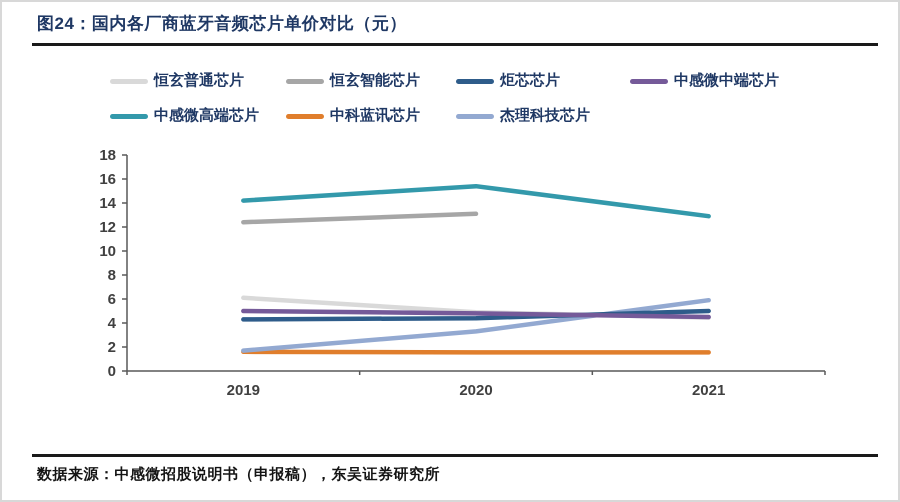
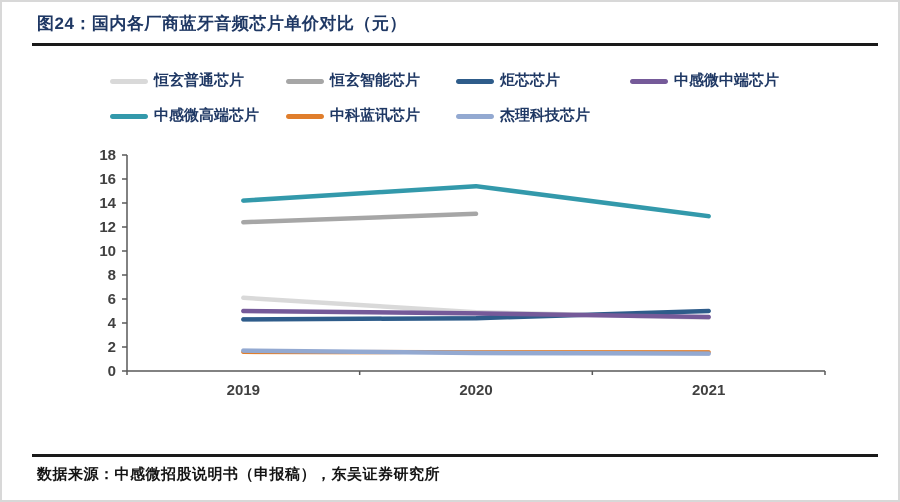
杰理科技芯片/2020: 3.3 -> 1.5
杰理科技芯片/2021: 5.9 -> 1.4
